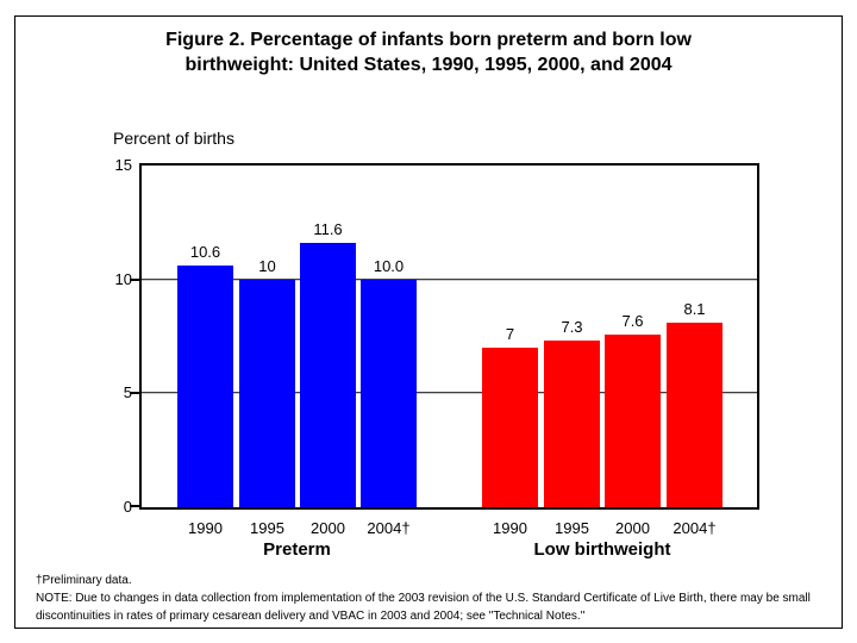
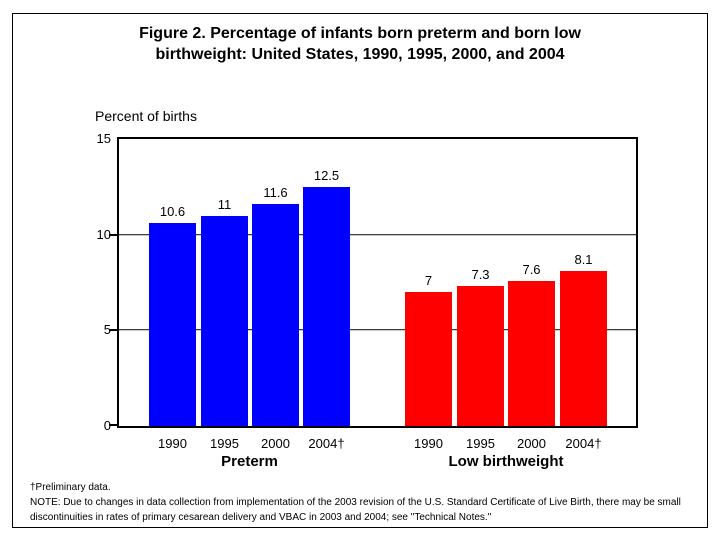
Preterm/1995: 10 -> 11
Preterm/2004†: 10.0 -> 12.5
